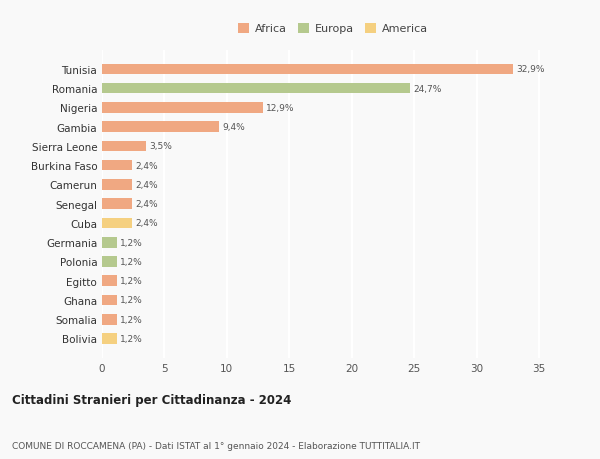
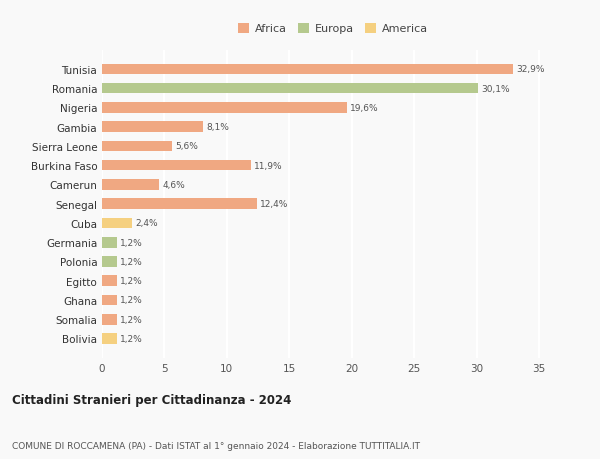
Romania: 24,7% -> 30,1%
Nigeria: 12,9% -> 19,6%
Gambia: 9,4% -> 8,1%
Sierra Leone: 3,5% -> 5,6%
Burkina Faso: 2,4% -> 11,9%
Camerun: 2,4% -> 4,6%
Senegal: 2,4% -> 12,4%
